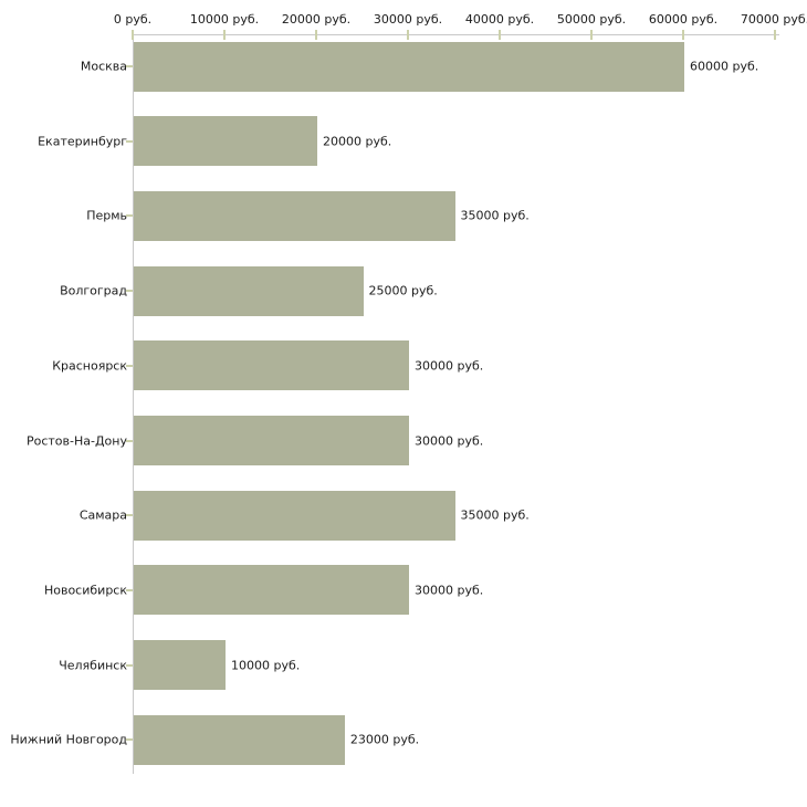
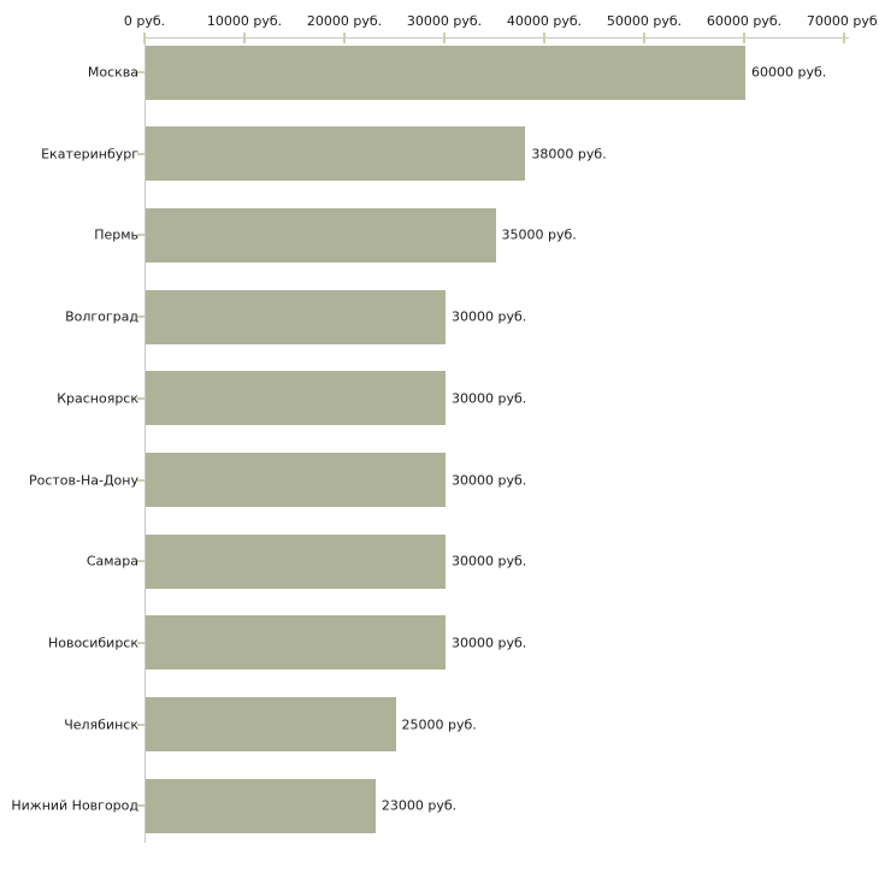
Екатеринбург: 20000 -> 38000
Волгоград: 25000 -> 30000
Самара: 35000 -> 30000
Челябинск: 10000 -> 25000
